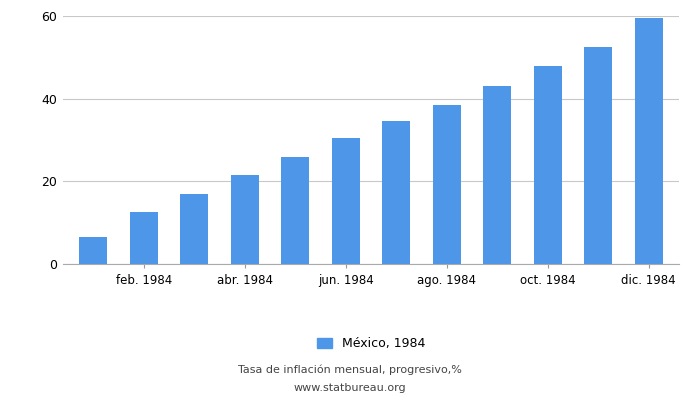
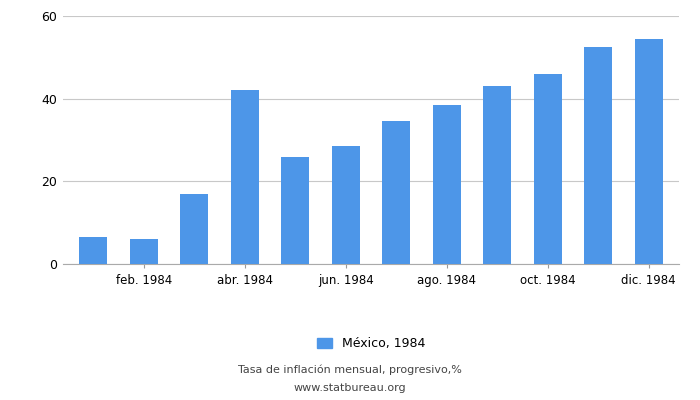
feb. 1984: 12.5 -> 6.0
abr. 1984: 21.5 -> 42.0
jun. 1984: 30.5 -> 28.5
oct. 1984: 48.0 -> 46.0
dic. 1984: 59.5 -> 54.5
